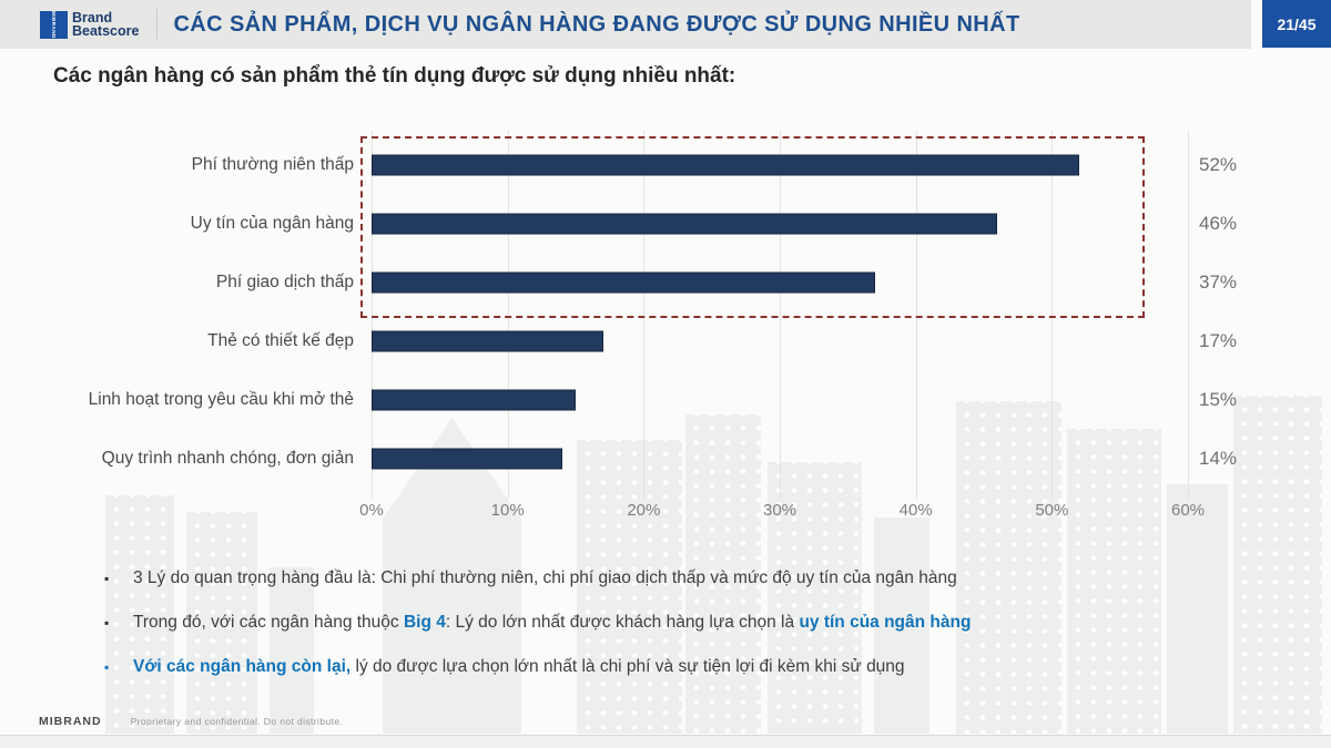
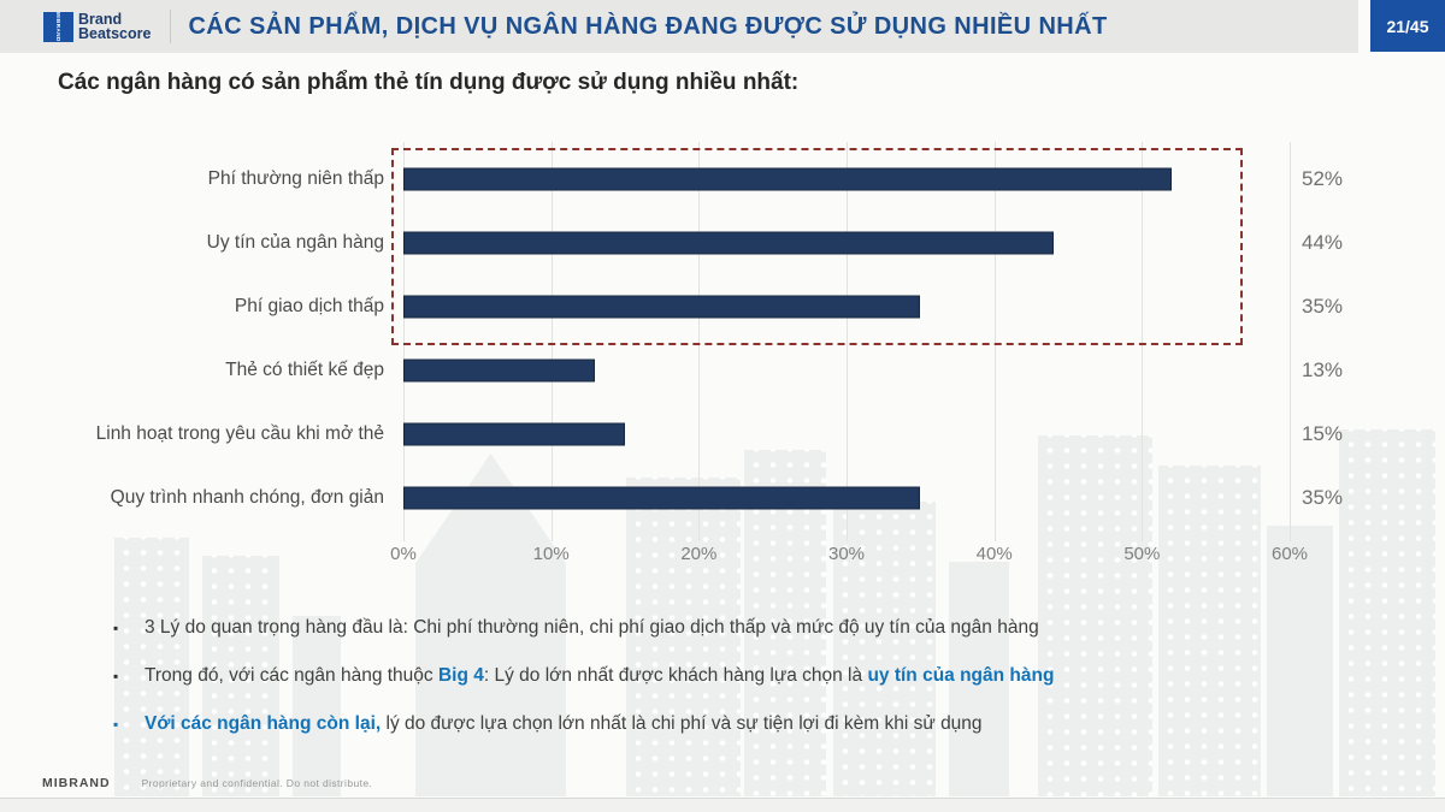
Uy tín của ngân hàng: 46% -> 44%
Phí giao dịch thấp: 37% -> 35%
Thẻ có thiết kế đẹp: 17% -> 13%
Quy trình nhanh chóng, đơn giản: 14% -> 35%
